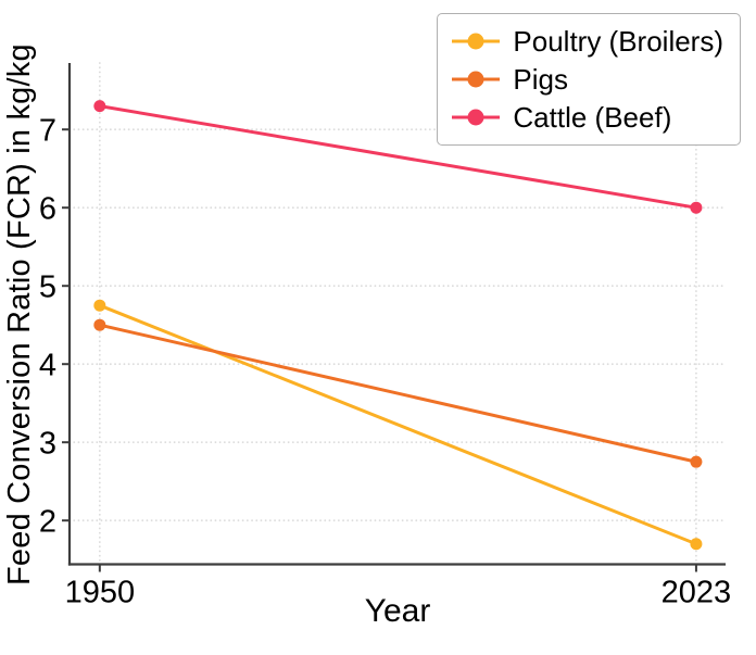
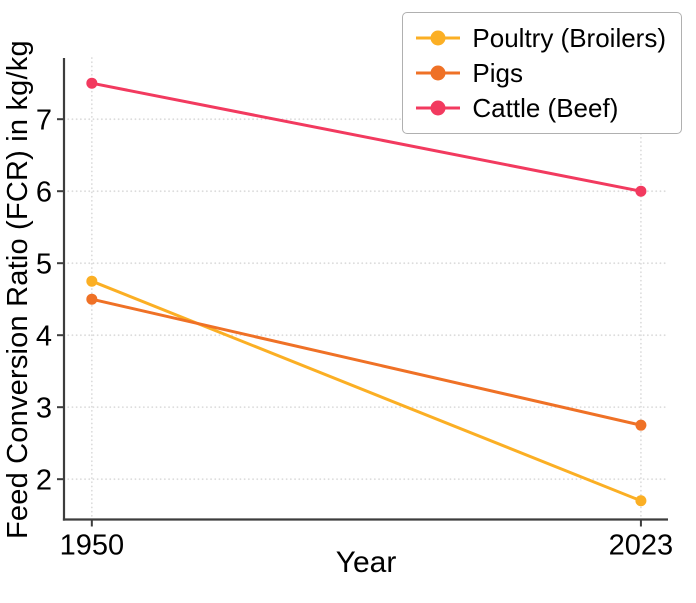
Cattle (Beef)/1950: 7.3 -> 7.5
